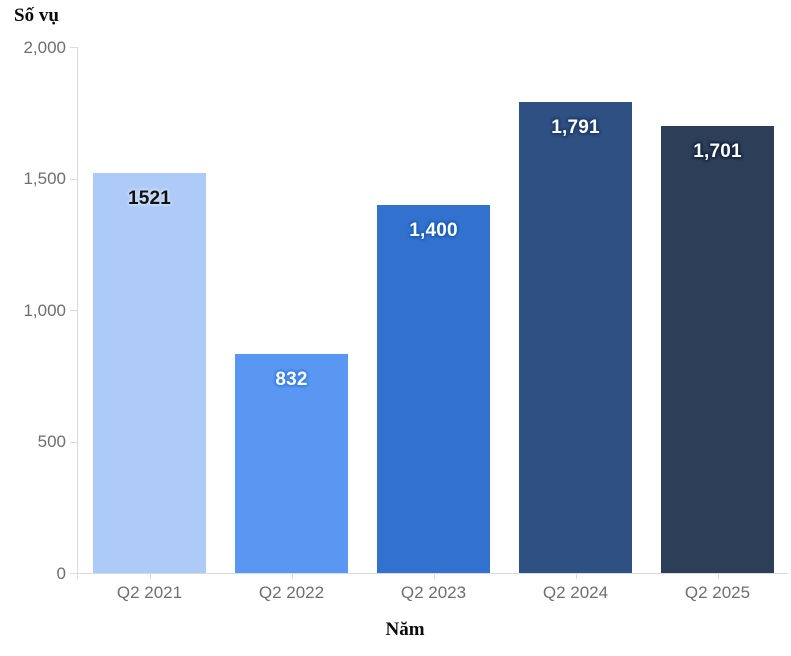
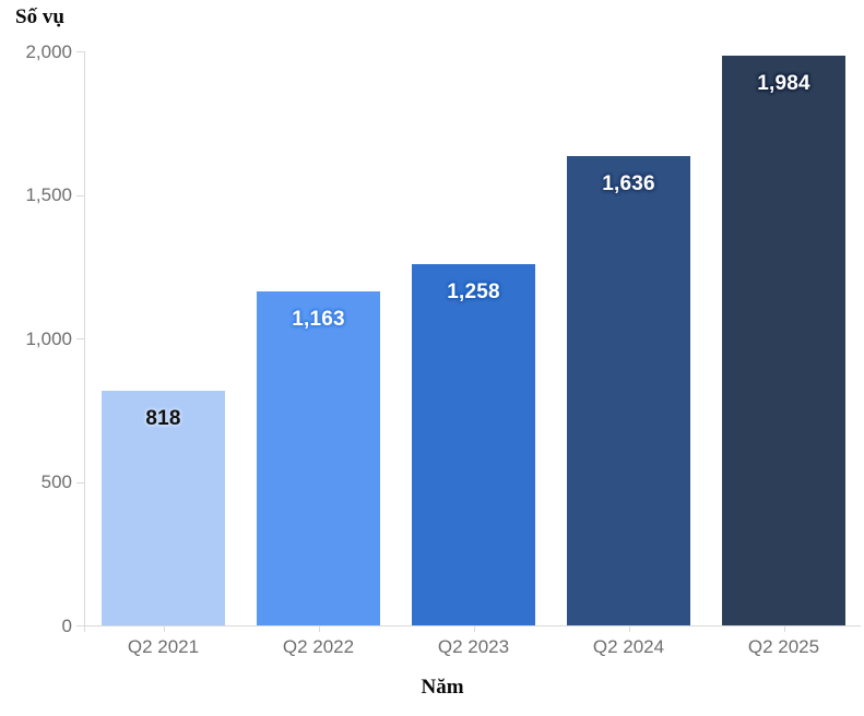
Q2 2021: 1521 -> 818
Q2 2022: 832 -> 1,163
Q2 2023: 1,400 -> 1,258
Q2 2024: 1,791 -> 1,636
Q2 2025: 1,701 -> 1,984
